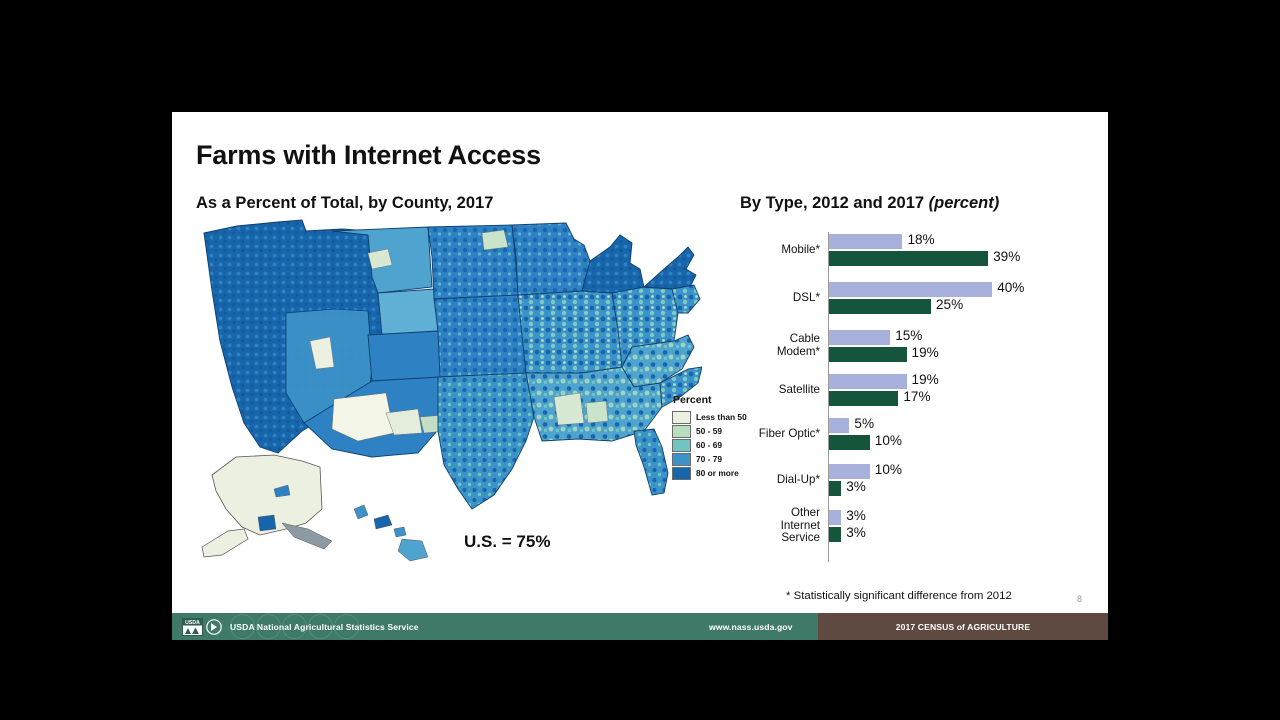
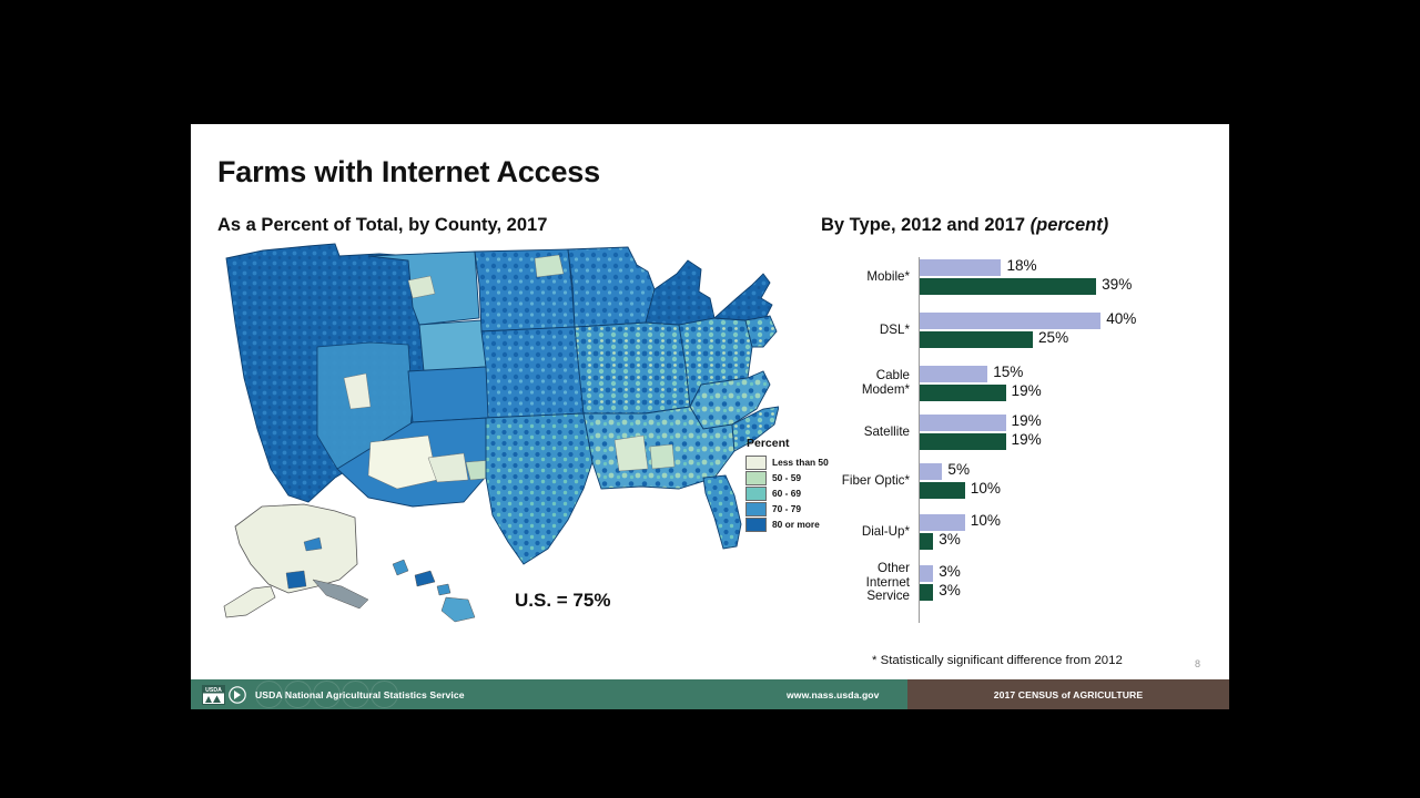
2017/Satellite: 17% -> 19%
